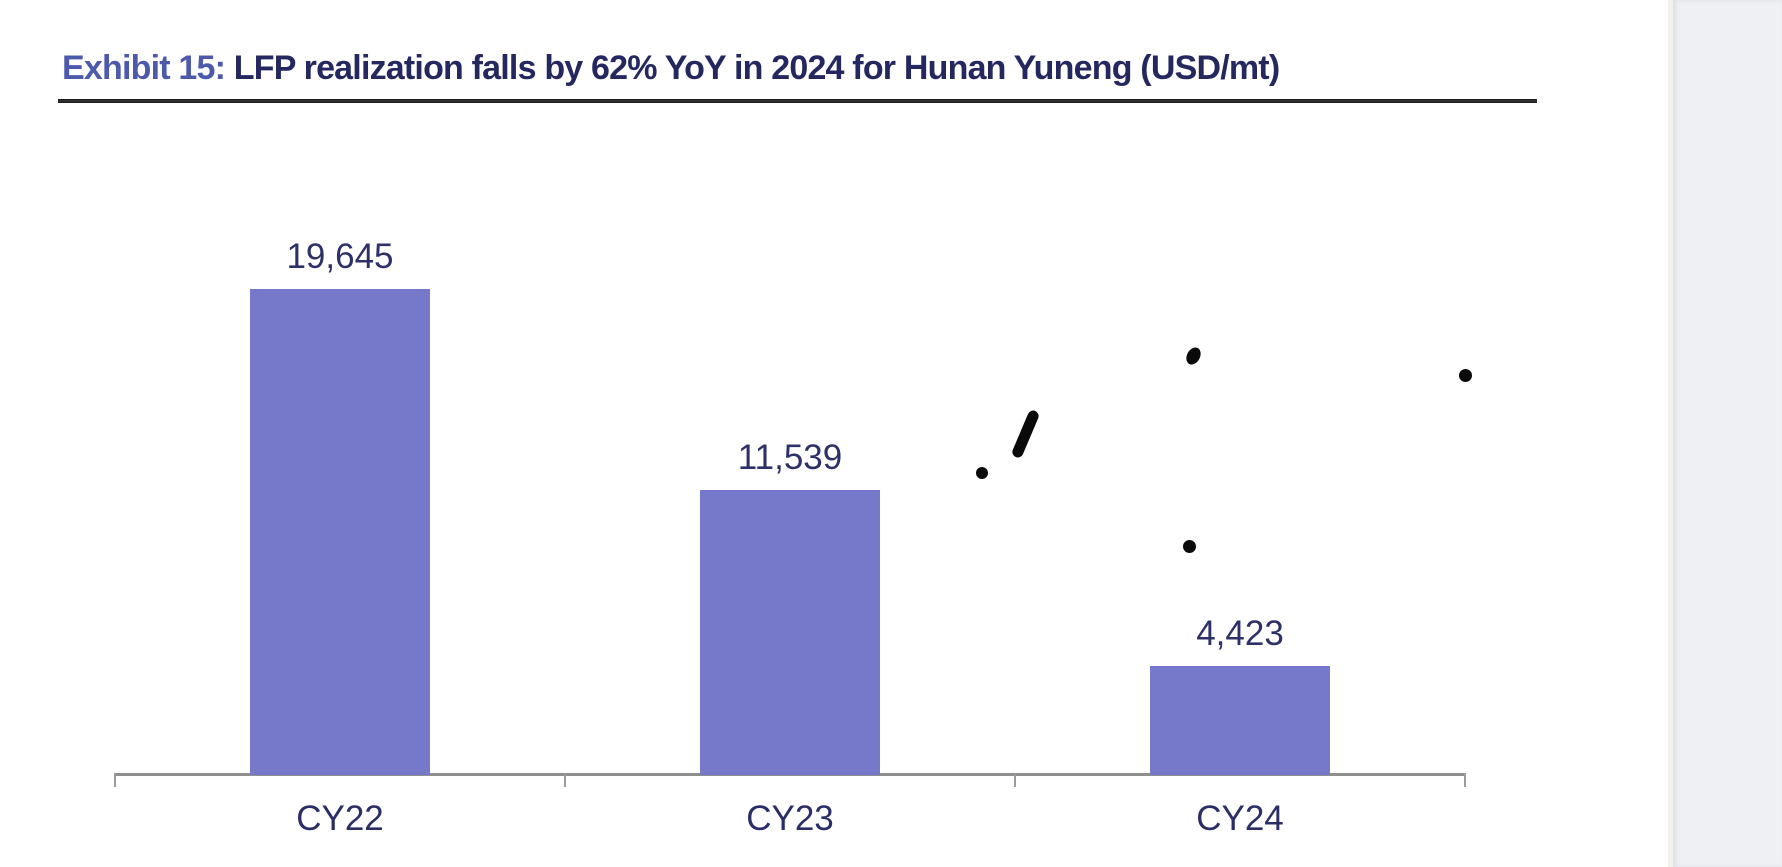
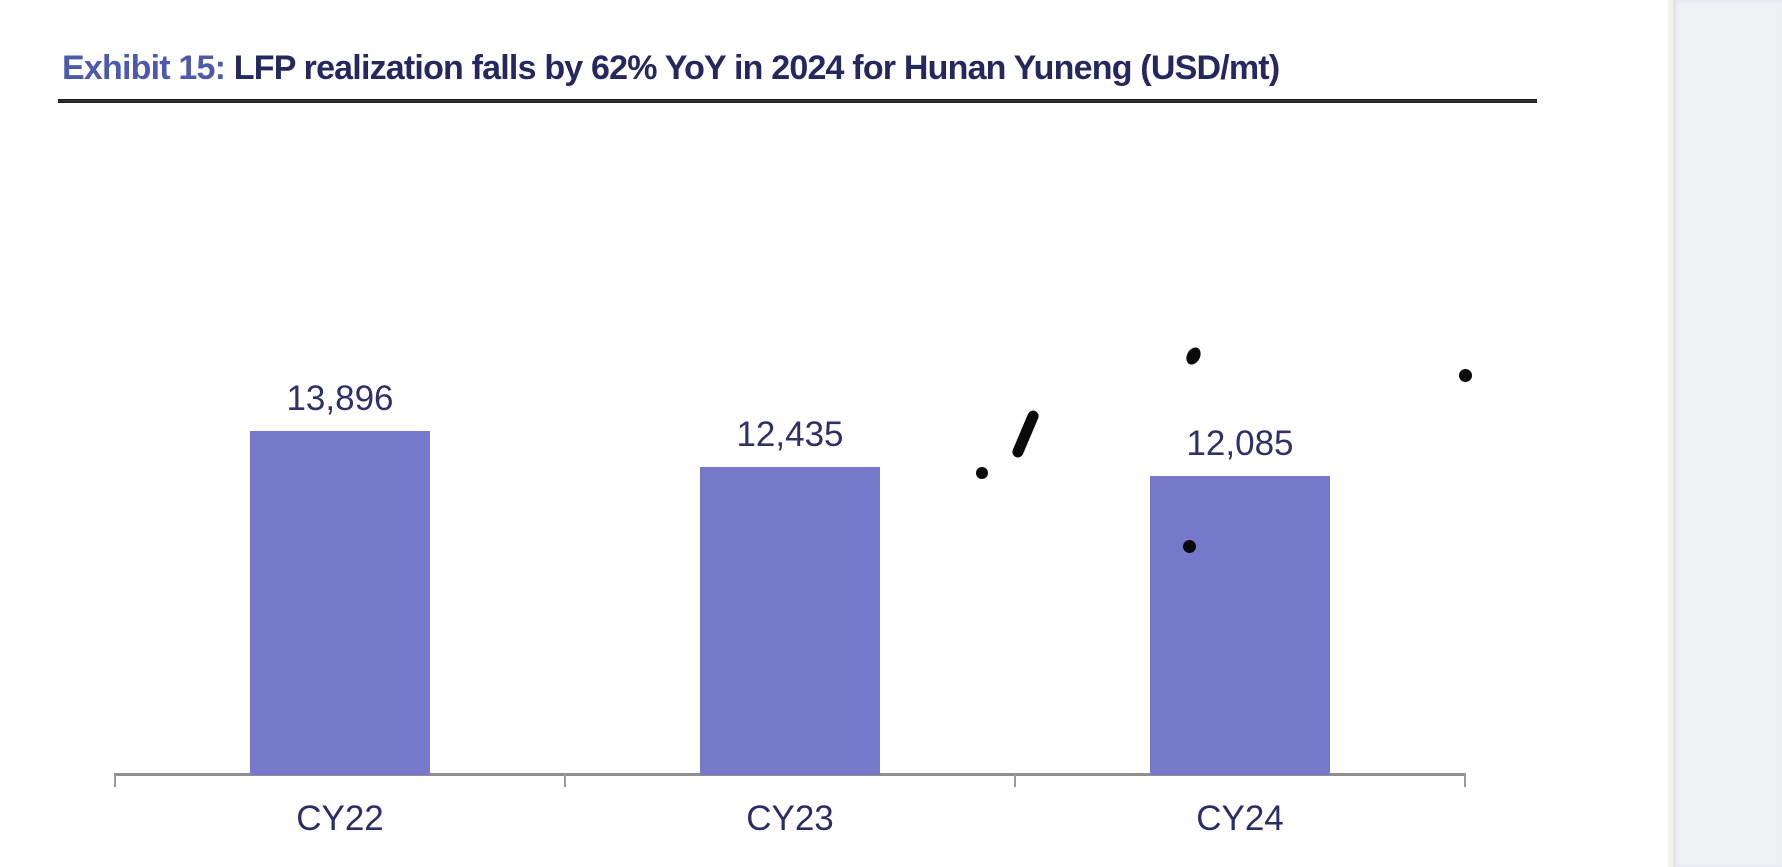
CY22: 19,645 -> 13,896
CY23: 11,539 -> 12,435
CY24: 4,423 -> 12,085
